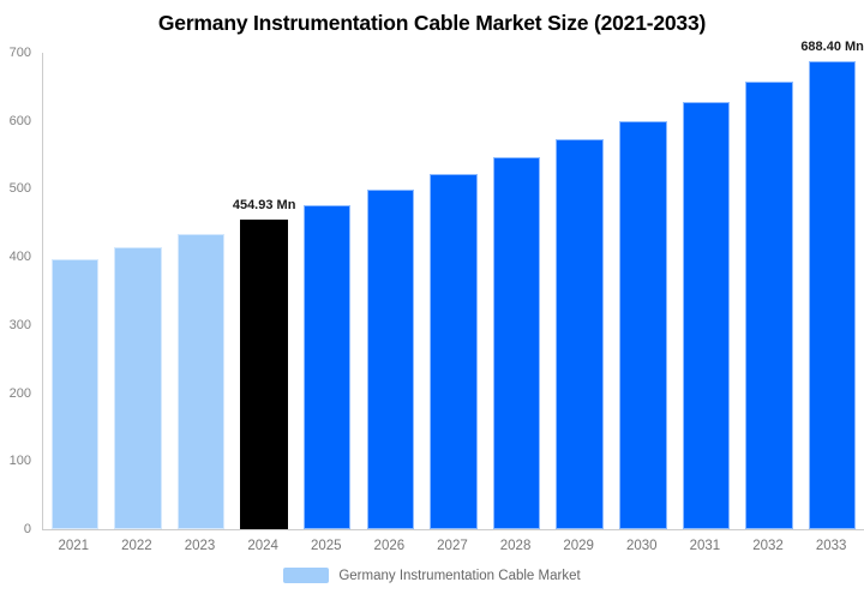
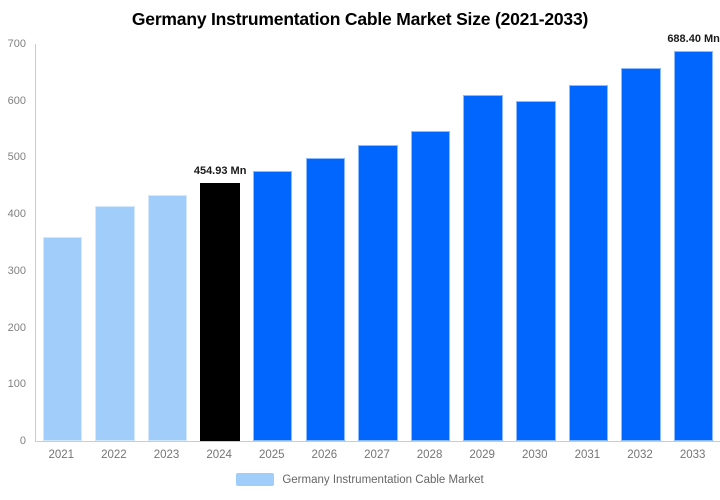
2021: 400 -> 360
2029: 570 -> 610
